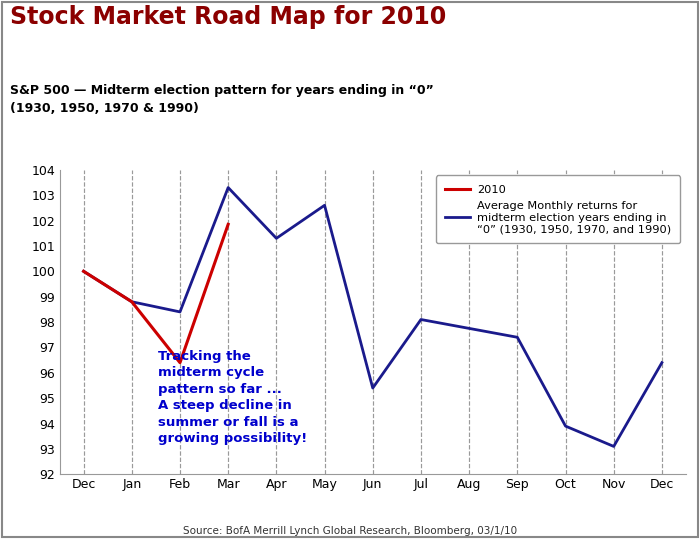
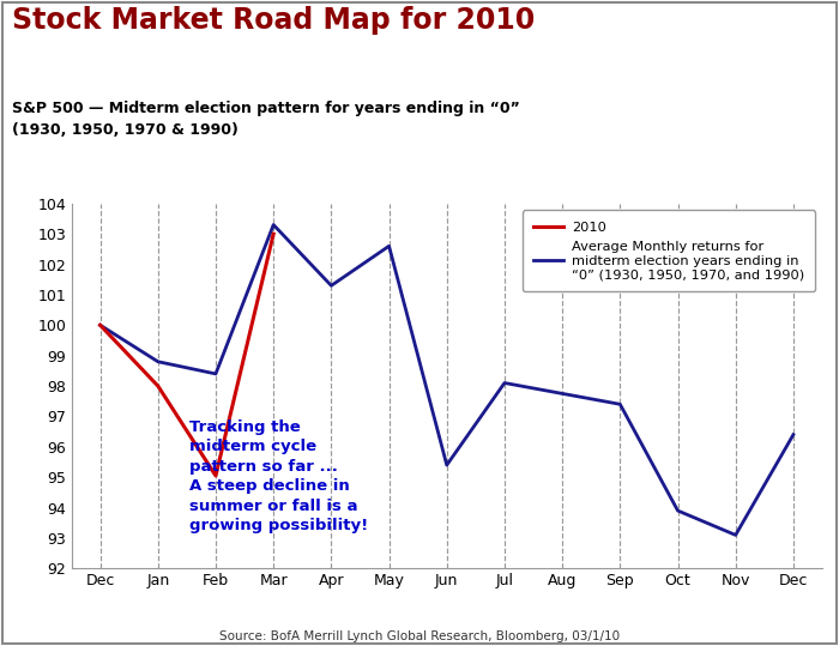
2010/Jan: 98.80 -> 98.00
2010/Feb: 96.40 -> 95.05
2010/Mar: 101.85 -> 103.00
